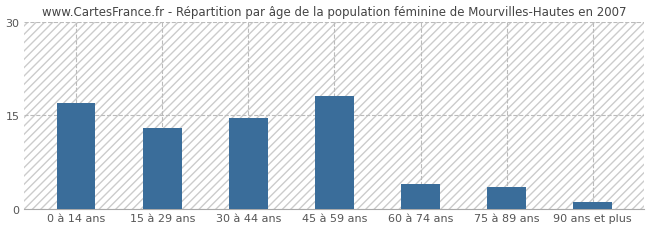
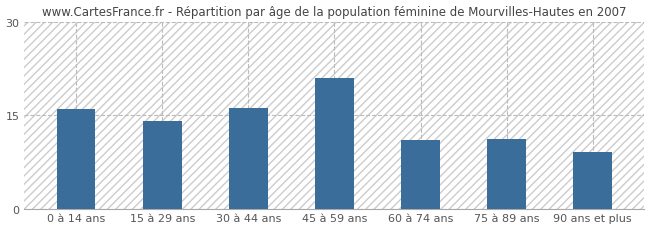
0 à 14 ans: 17.0 -> 16.0
15 à 29 ans: 13.0 -> 14.0
30 à 44 ans: 14.5 -> 16.2
45 à 59 ans: 18.0 -> 21.0
60 à 74 ans: 4.0 -> 11.0
75 à 89 ans: 3.5 -> 11.2
90 ans et plus: 1.0 -> 9.0
